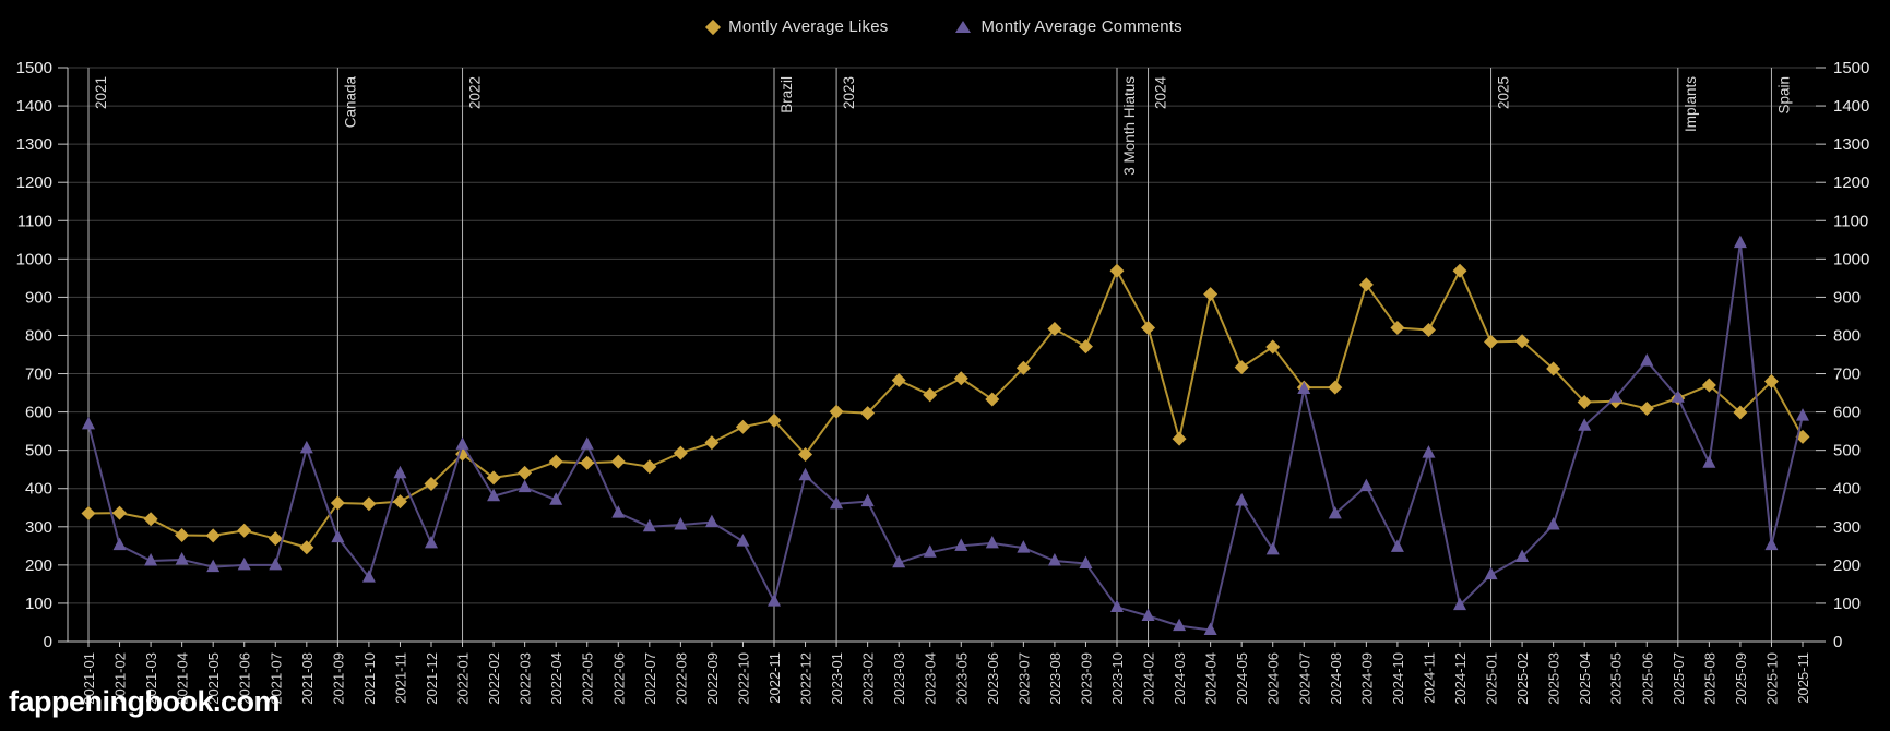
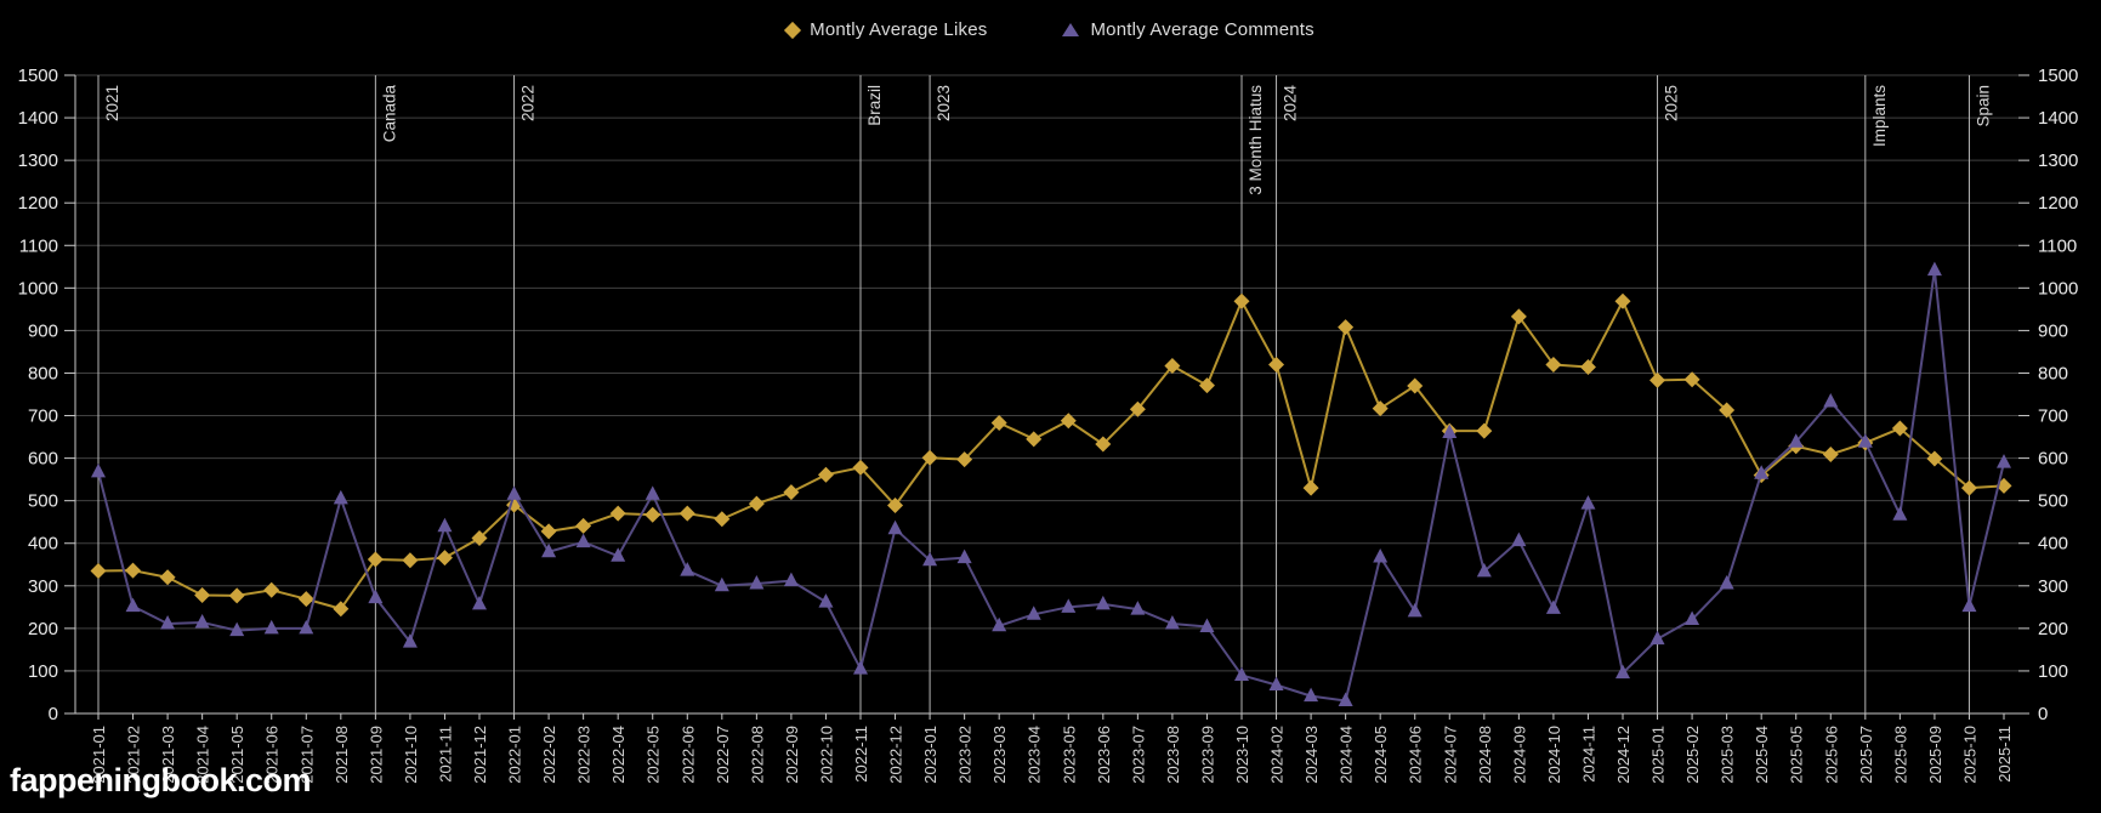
Montly Average Likes/2025-04: 630 -> 560
Montly Average Likes/2025-10: 680 -> 530
